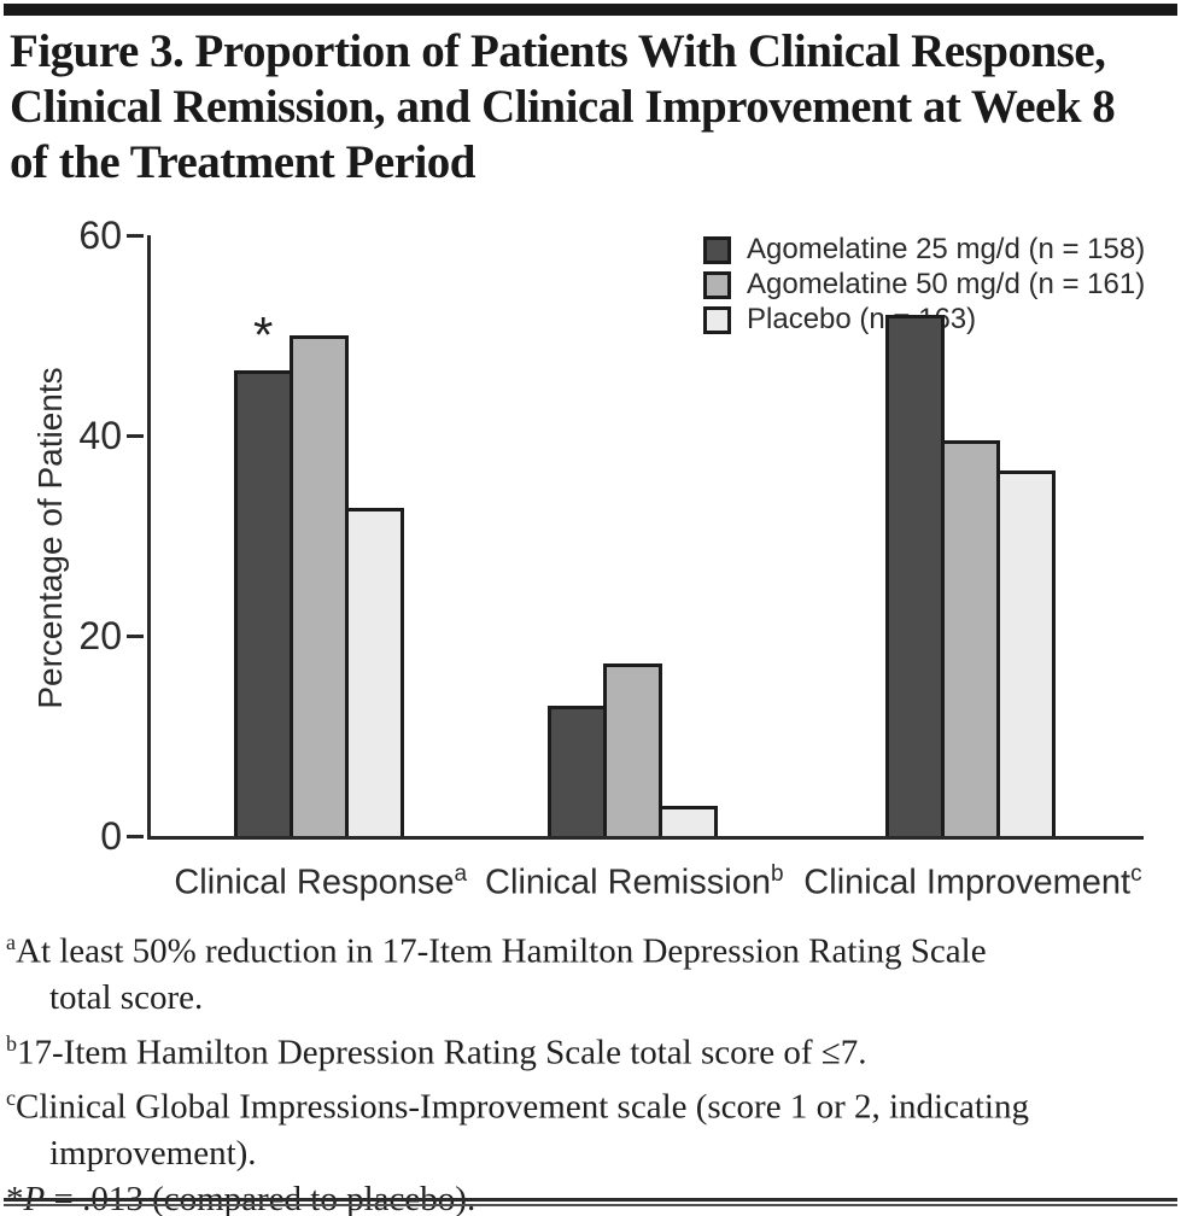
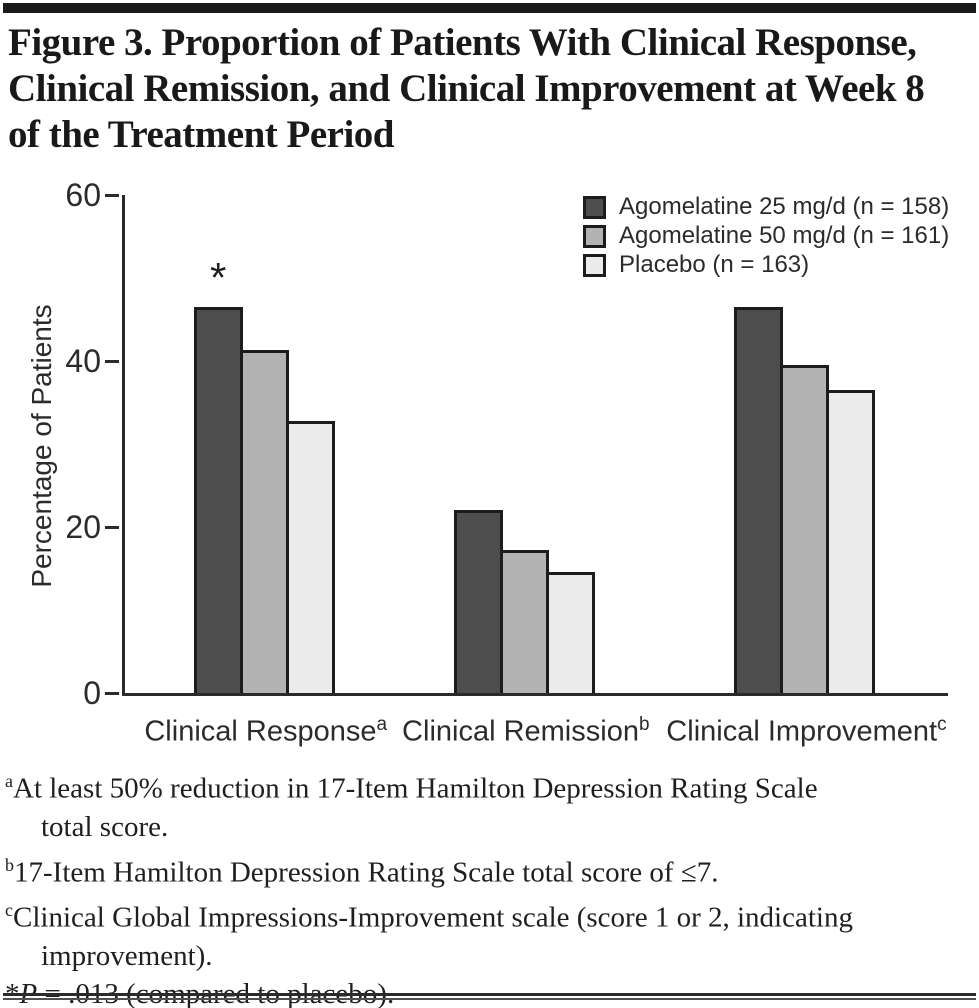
Agomelatine 50 mg/d (n = 161)/Clinical Response: 50 -> 41
Agomelatine 25 mg/d (n = 158)/Clinical Remission: 13 -> 22
Placebo (n = 163)/Clinical Remission: 3 -> 15
Agomelatine 25 mg/d (n = 158)/Clinical Improvement: 52 -> 46
